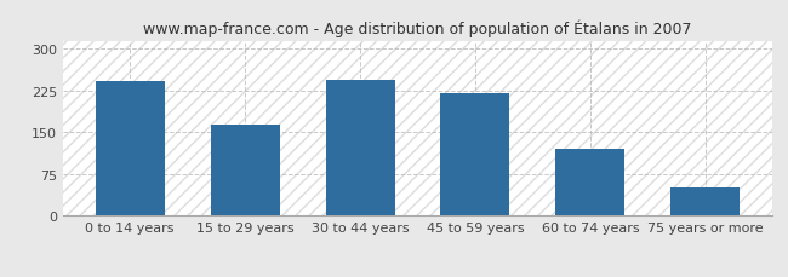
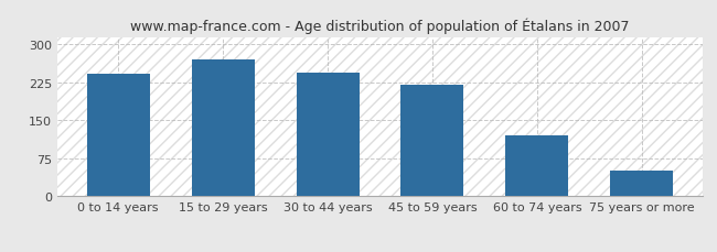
15 to 29 years: 163 -> 270
